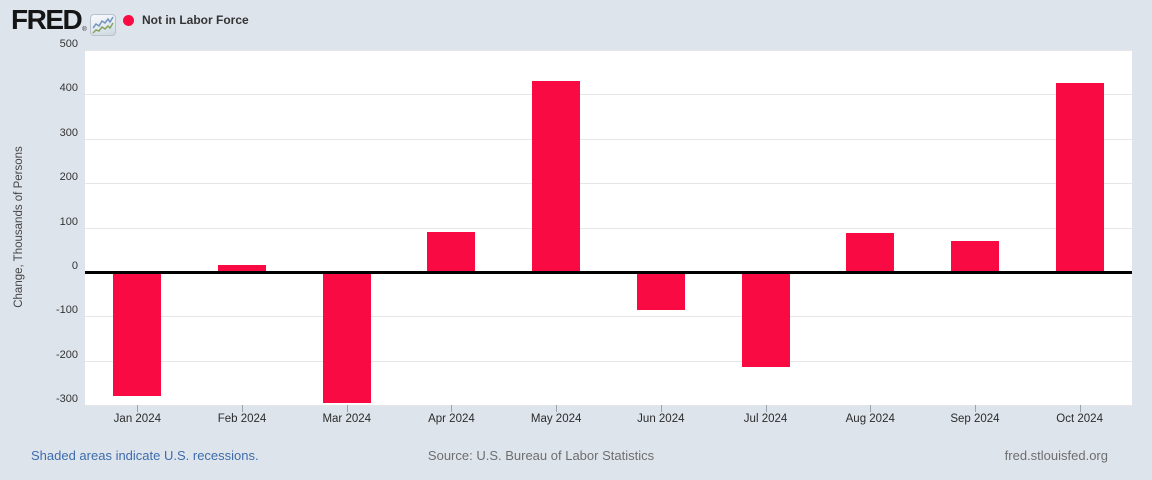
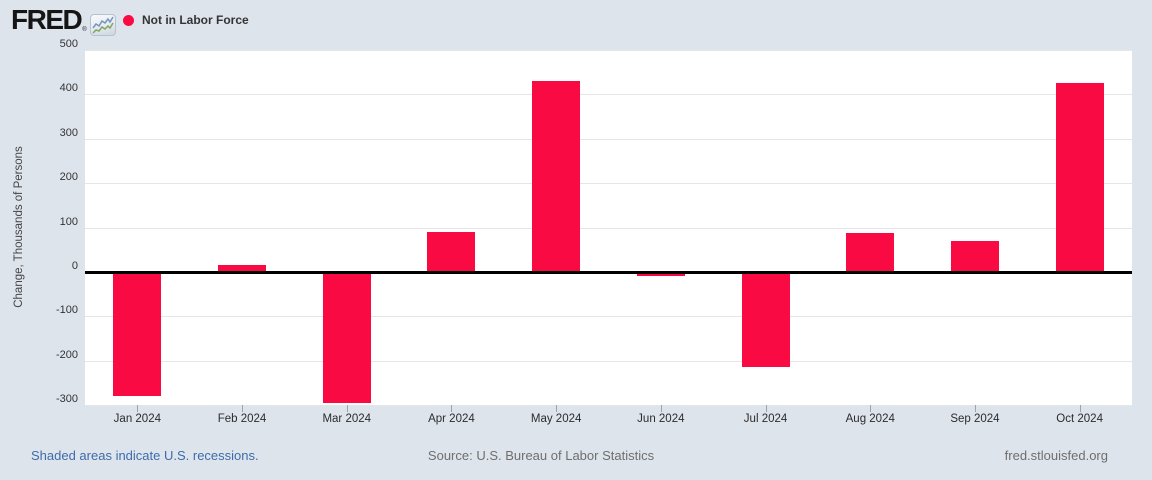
Jun 2024: -80 -> -10
